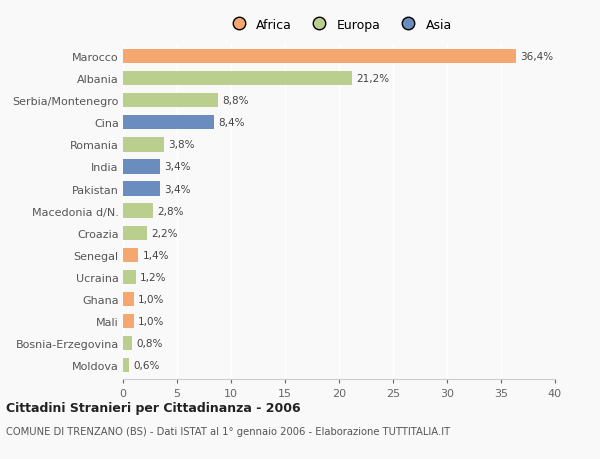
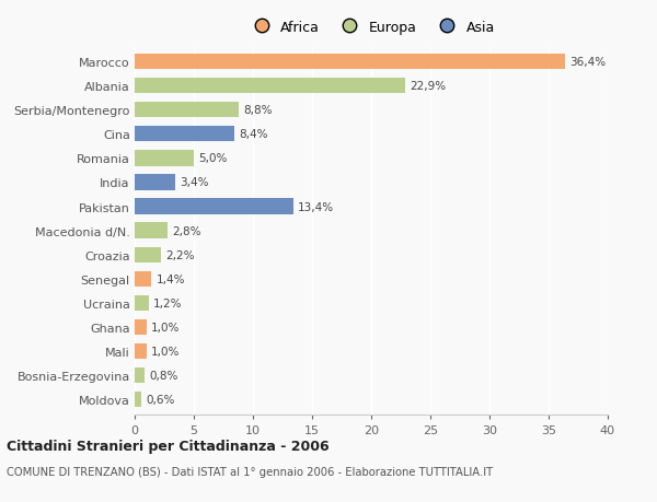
Albania: 21,2% -> 22,9%
Romania: 3,8% -> 5,0%
Pakistan: 3,4% -> 13,4%
